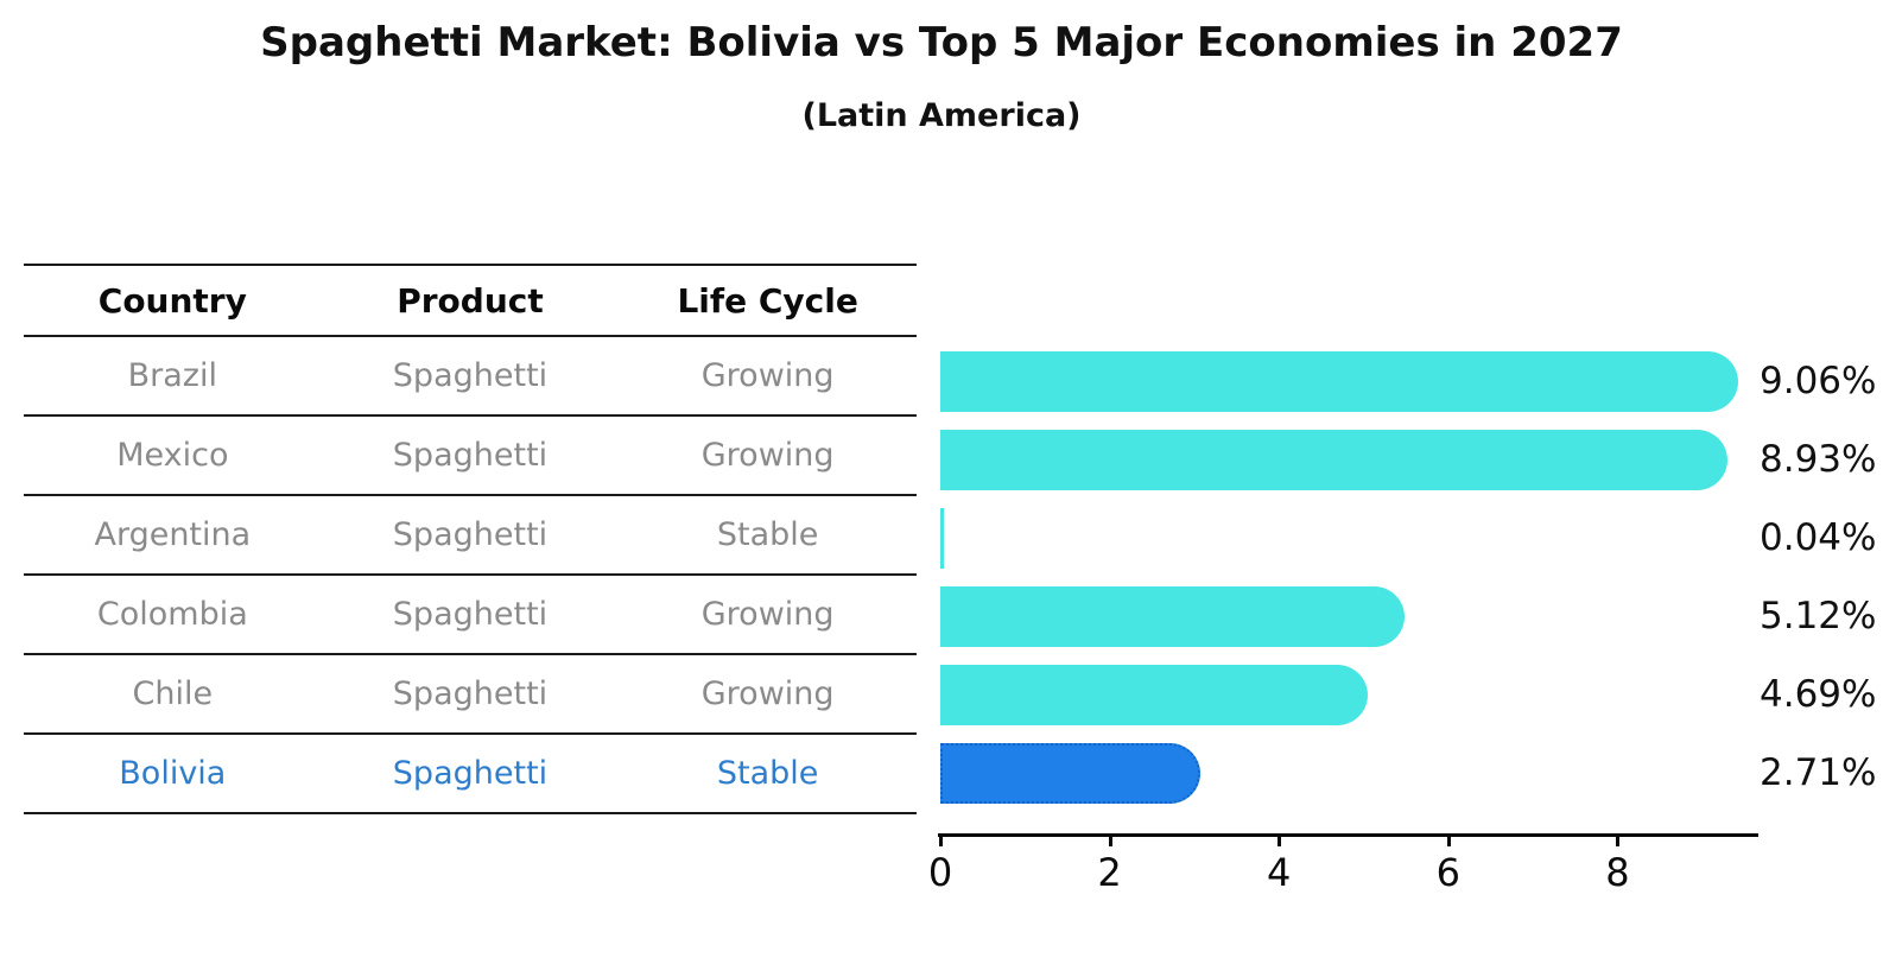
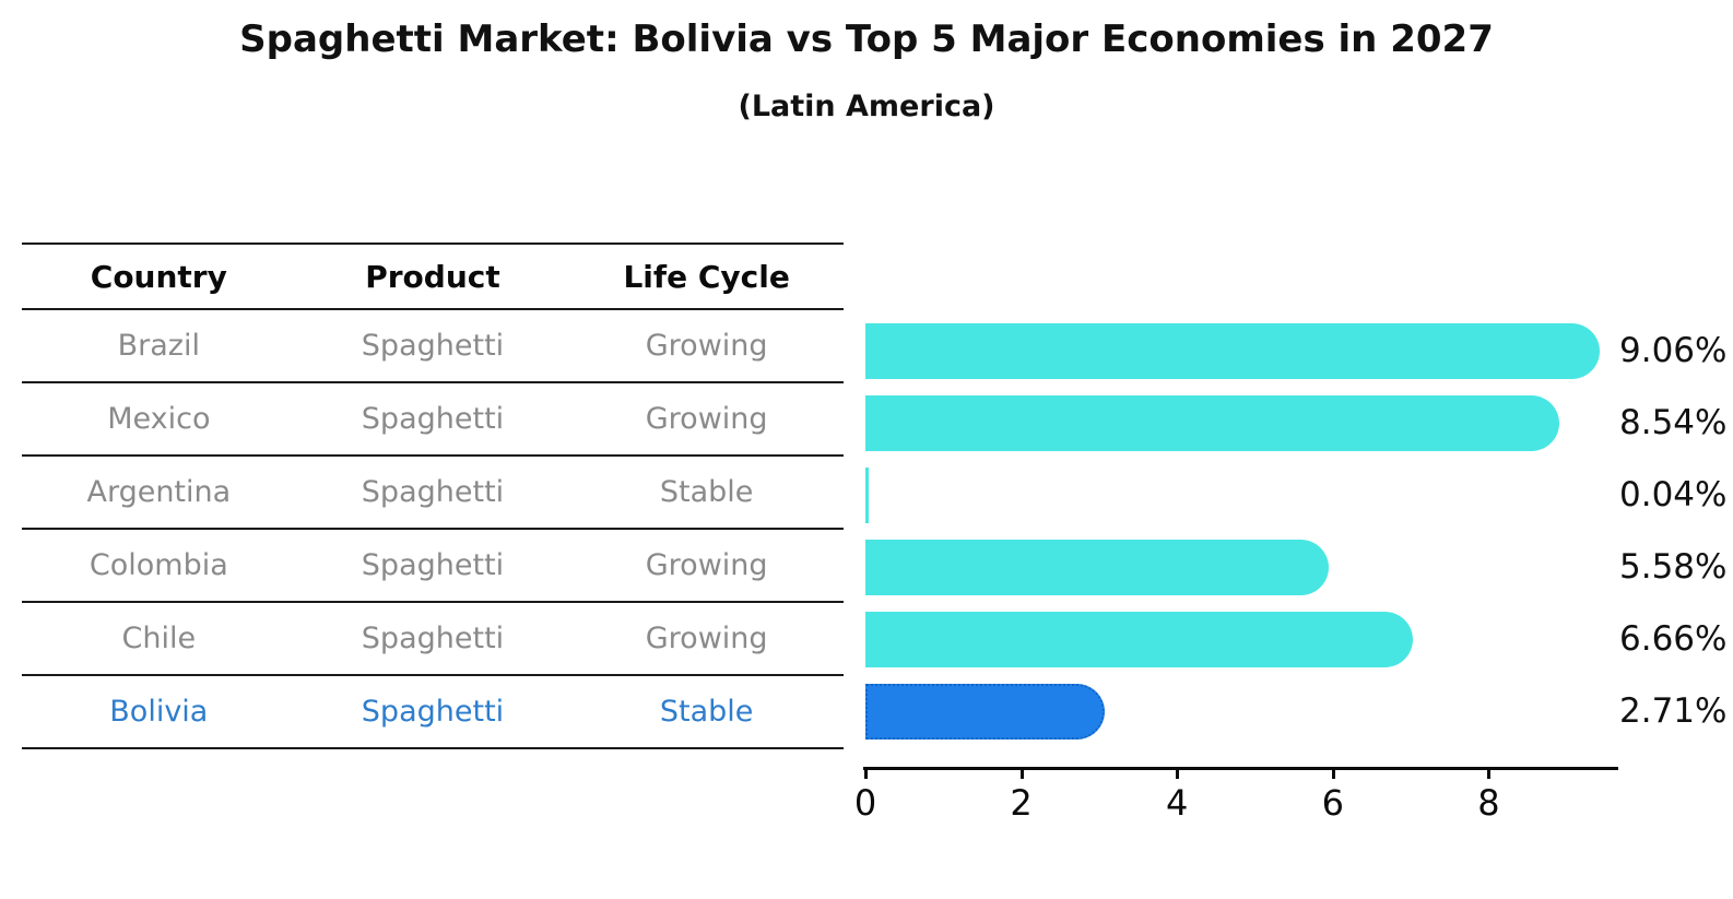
Mexico: 8.93% -> 8.54%
Colombia: 5.12% -> 5.58%
Chile: 4.69% -> 6.66%
